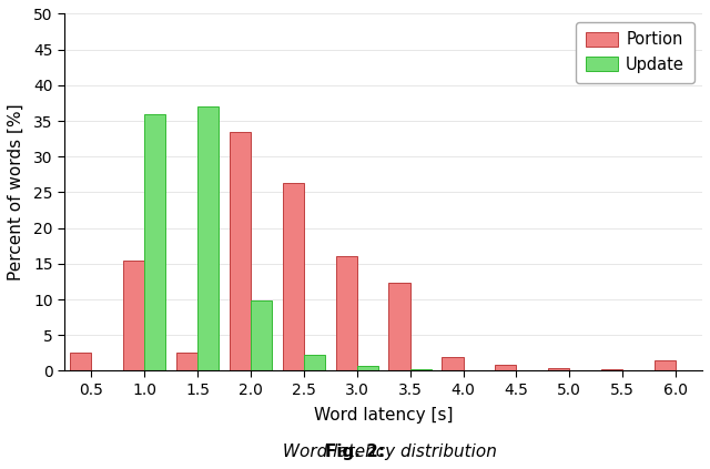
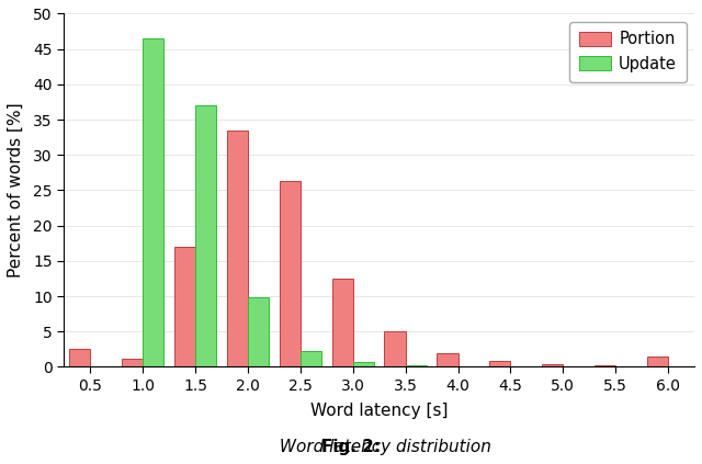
Portion/1.0: 15.4 -> 1.2
Update/1.0: 36.0 -> 46.5
Portion/1.5: 2.6 -> 17.0
Portion/3.0: 16.0 -> 12.5
Portion/3.5: 12.4 -> 5.1
